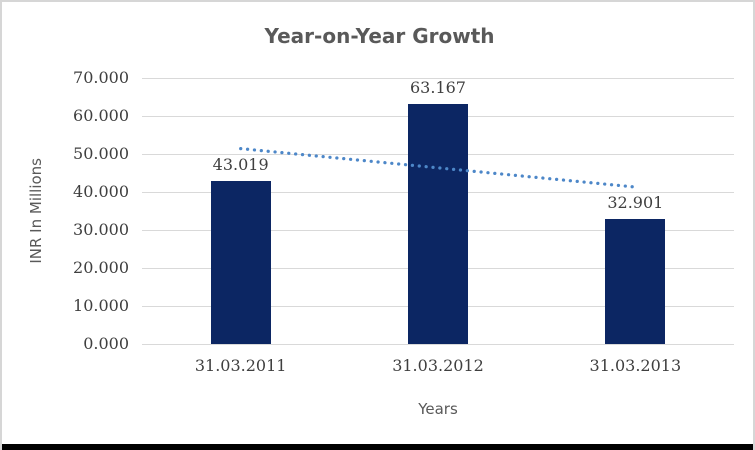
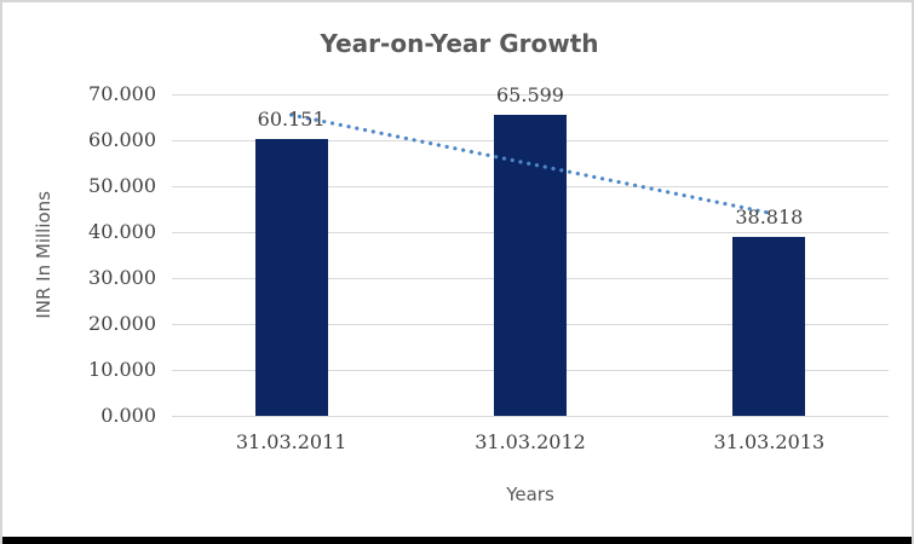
31.03.2011: 43.019 -> 60.151
31.03.2012: 63.167 -> 65.599
31.03.2013: 32.901 -> 38.818
